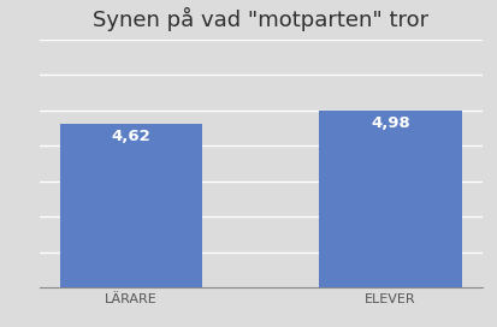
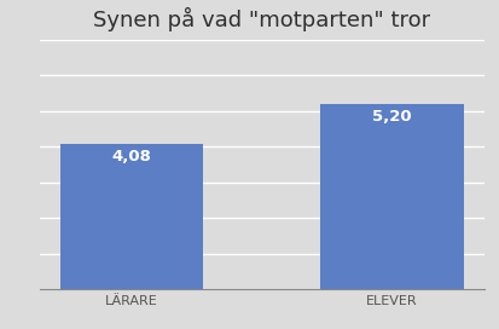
LÄRARE: 4,62 -> 4,08
ELEVER: 4,98 -> 5,20
